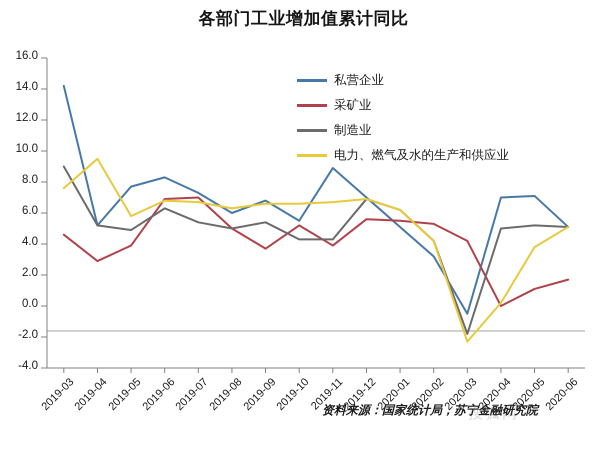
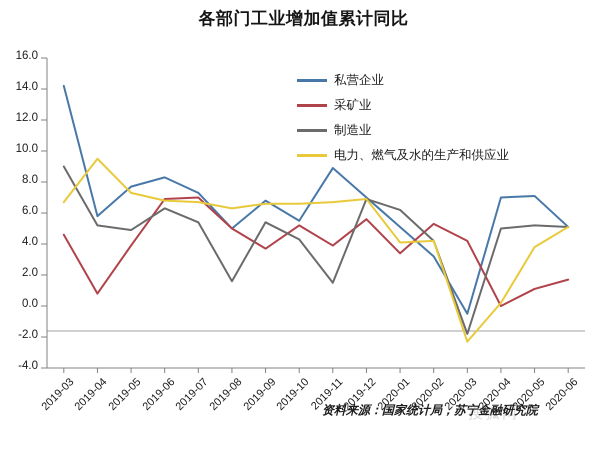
电力、燃气及水的生产和供应业/2019-03: 7.6 -> 6.7
私营企业/2019-04: 5.2 -> 5.8
采矿业/2019-04: 2.9 -> 0.8
电力、燃气及水的生产和供应业/2019-05: 5.8 -> 7.3
私营企业/2019-08: 6.0 -> 5.0
制造业/2019-08: 5.0 -> 1.6
制造业/2019-11: 4.3 -> 1.5
采矿业/2020-01: 5.5 -> 3.4
电力、燃气及水的生产和供应业/2020-01: 6.2 -> 4.1
